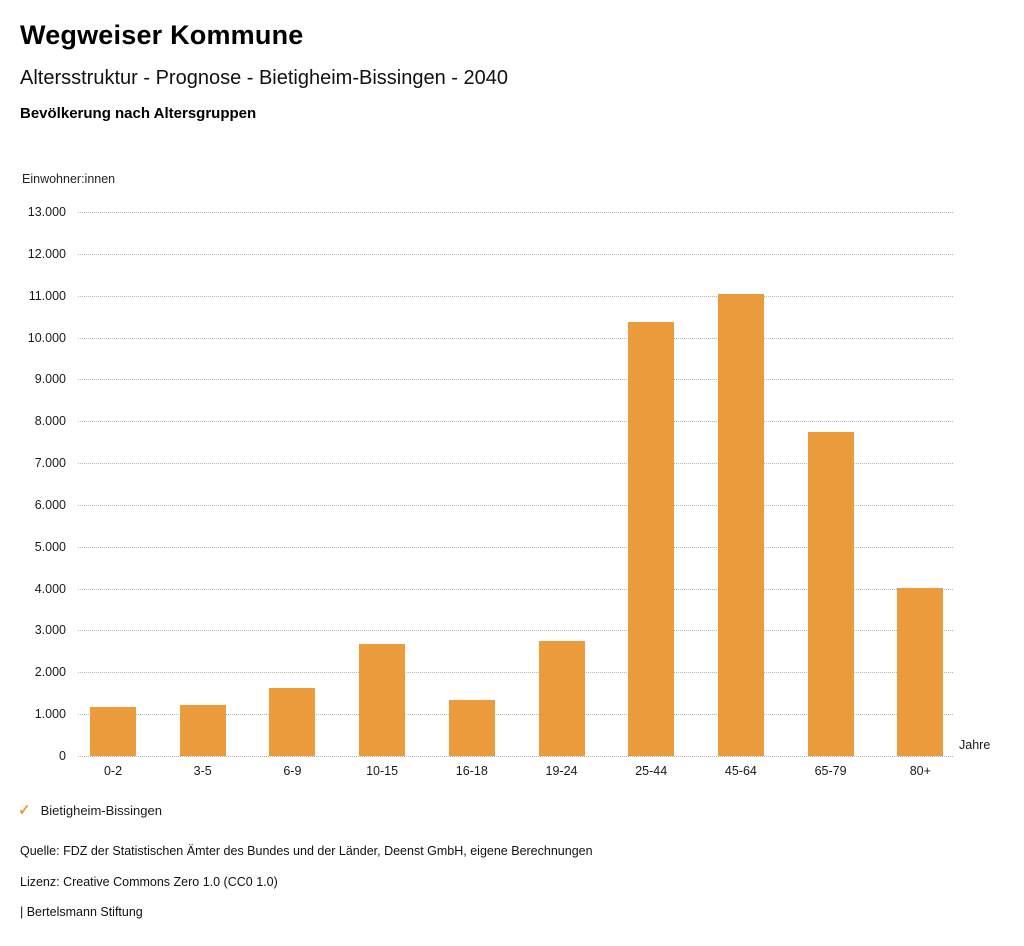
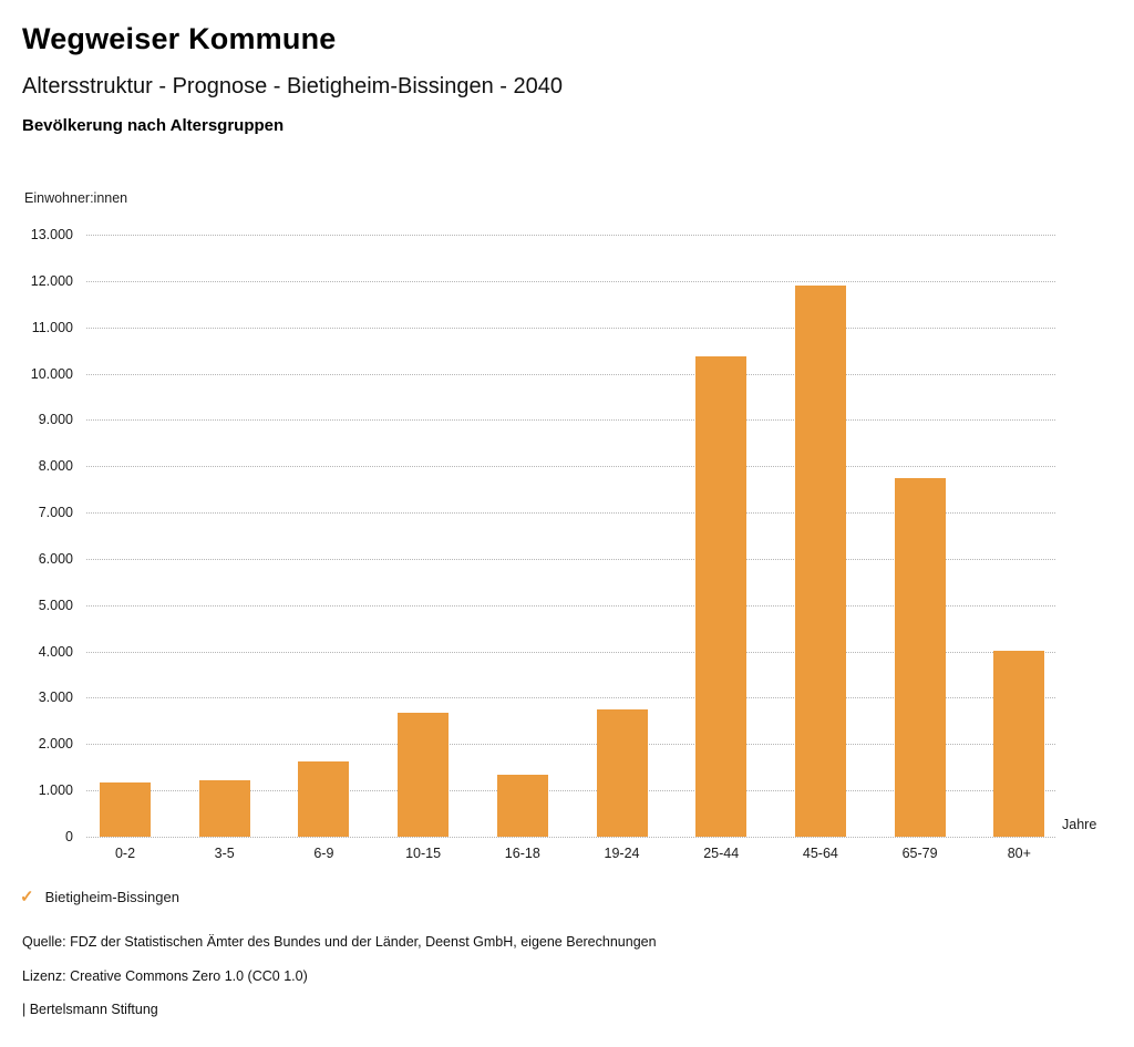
45-64: 11000 -> 11900
